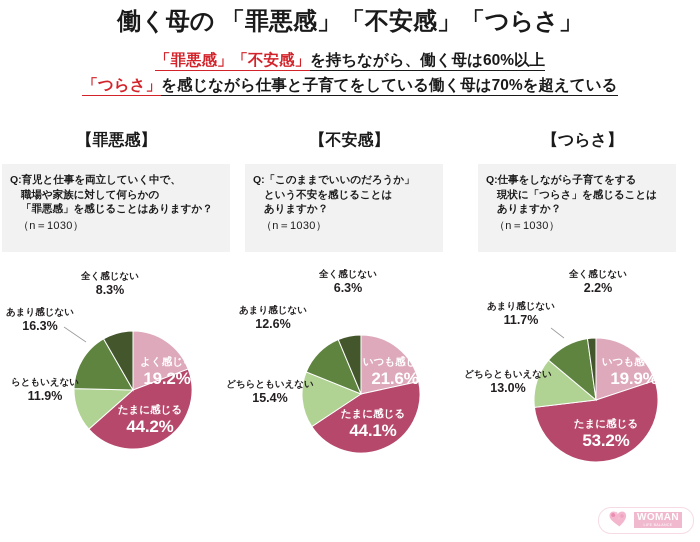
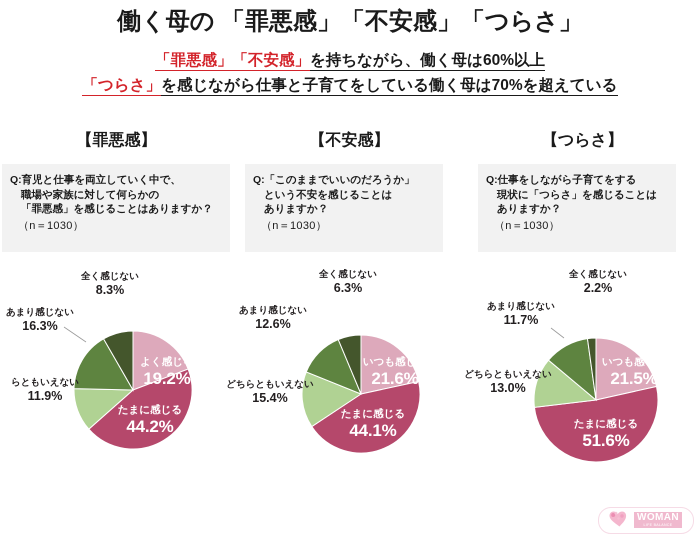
【つらさ】/いつも感じる: 19.9% -> 21.5%
【つらさ】/たまに感じる: 53.2% -> 51.6%
